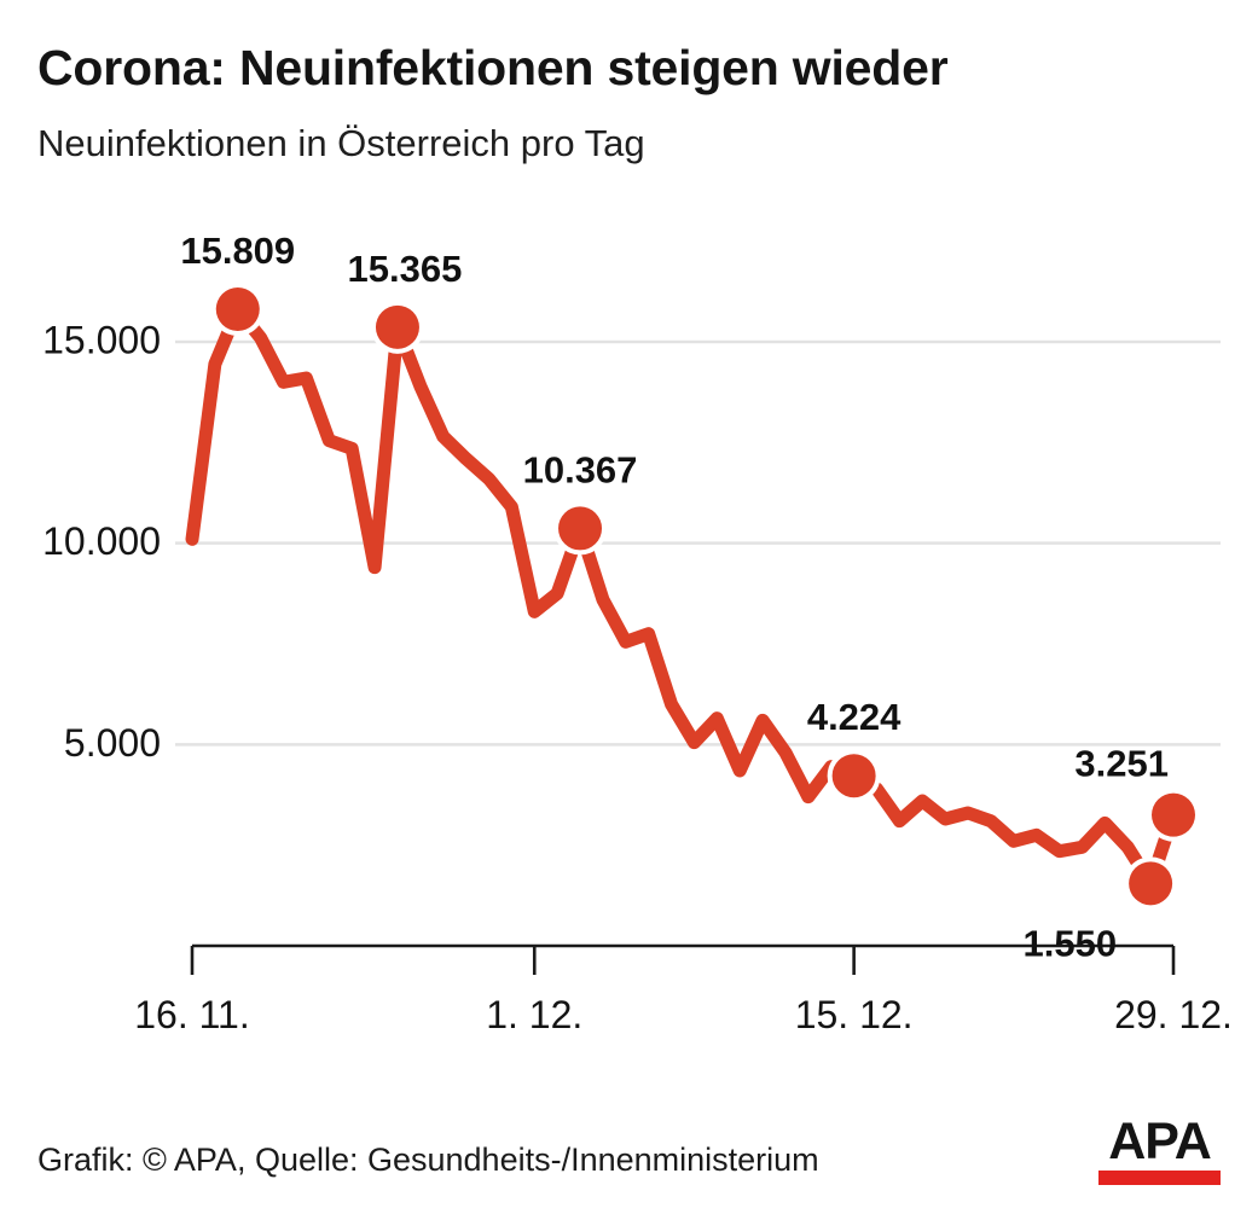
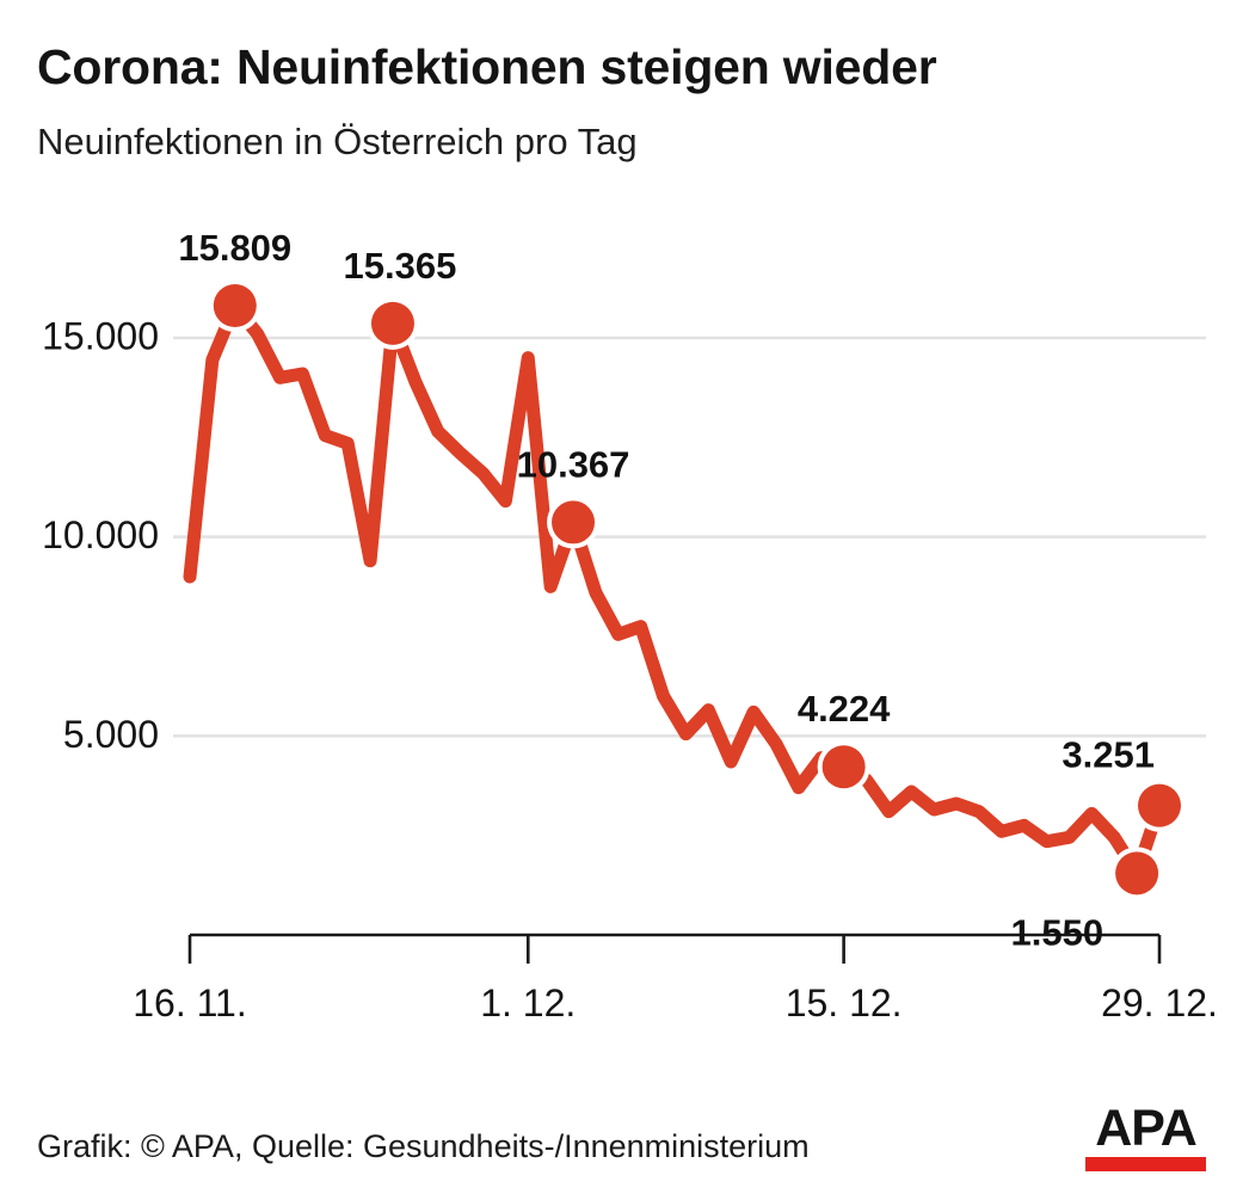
16.11.: 10100 -> 9000
1.12.: 8300 -> 14500
